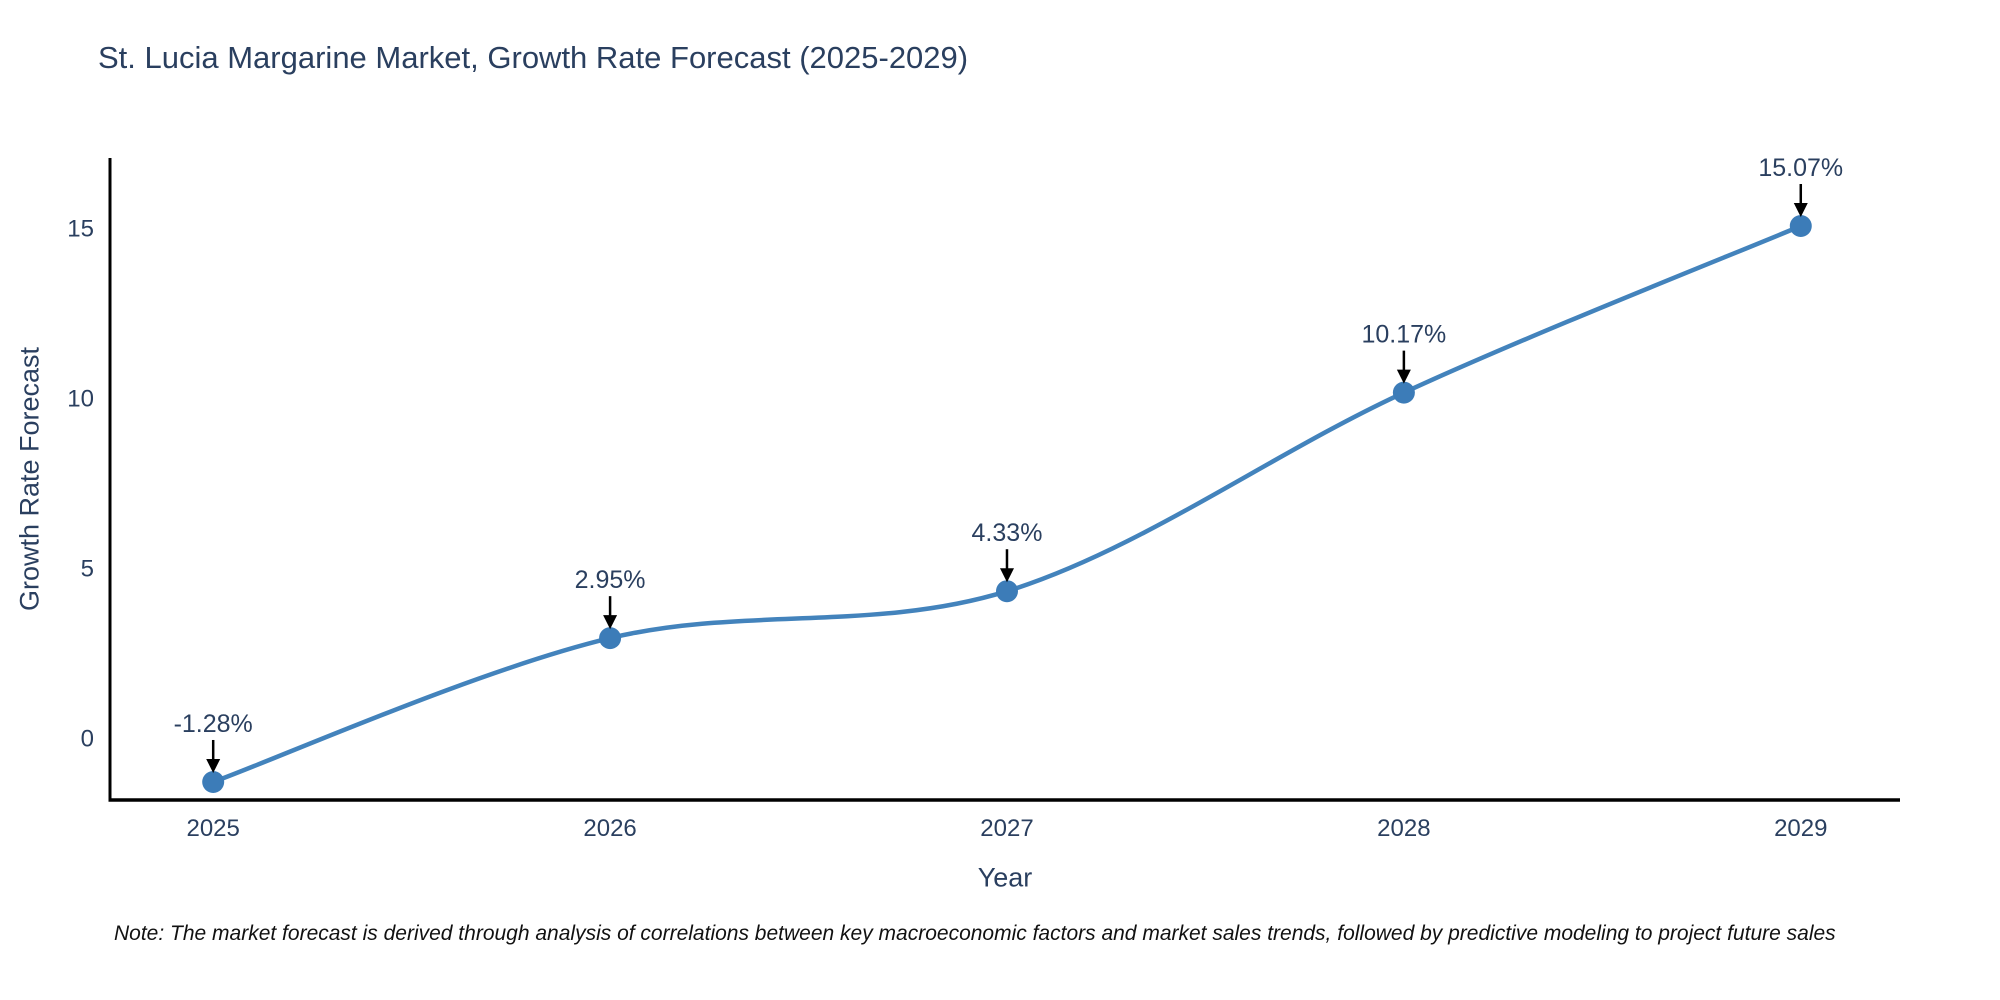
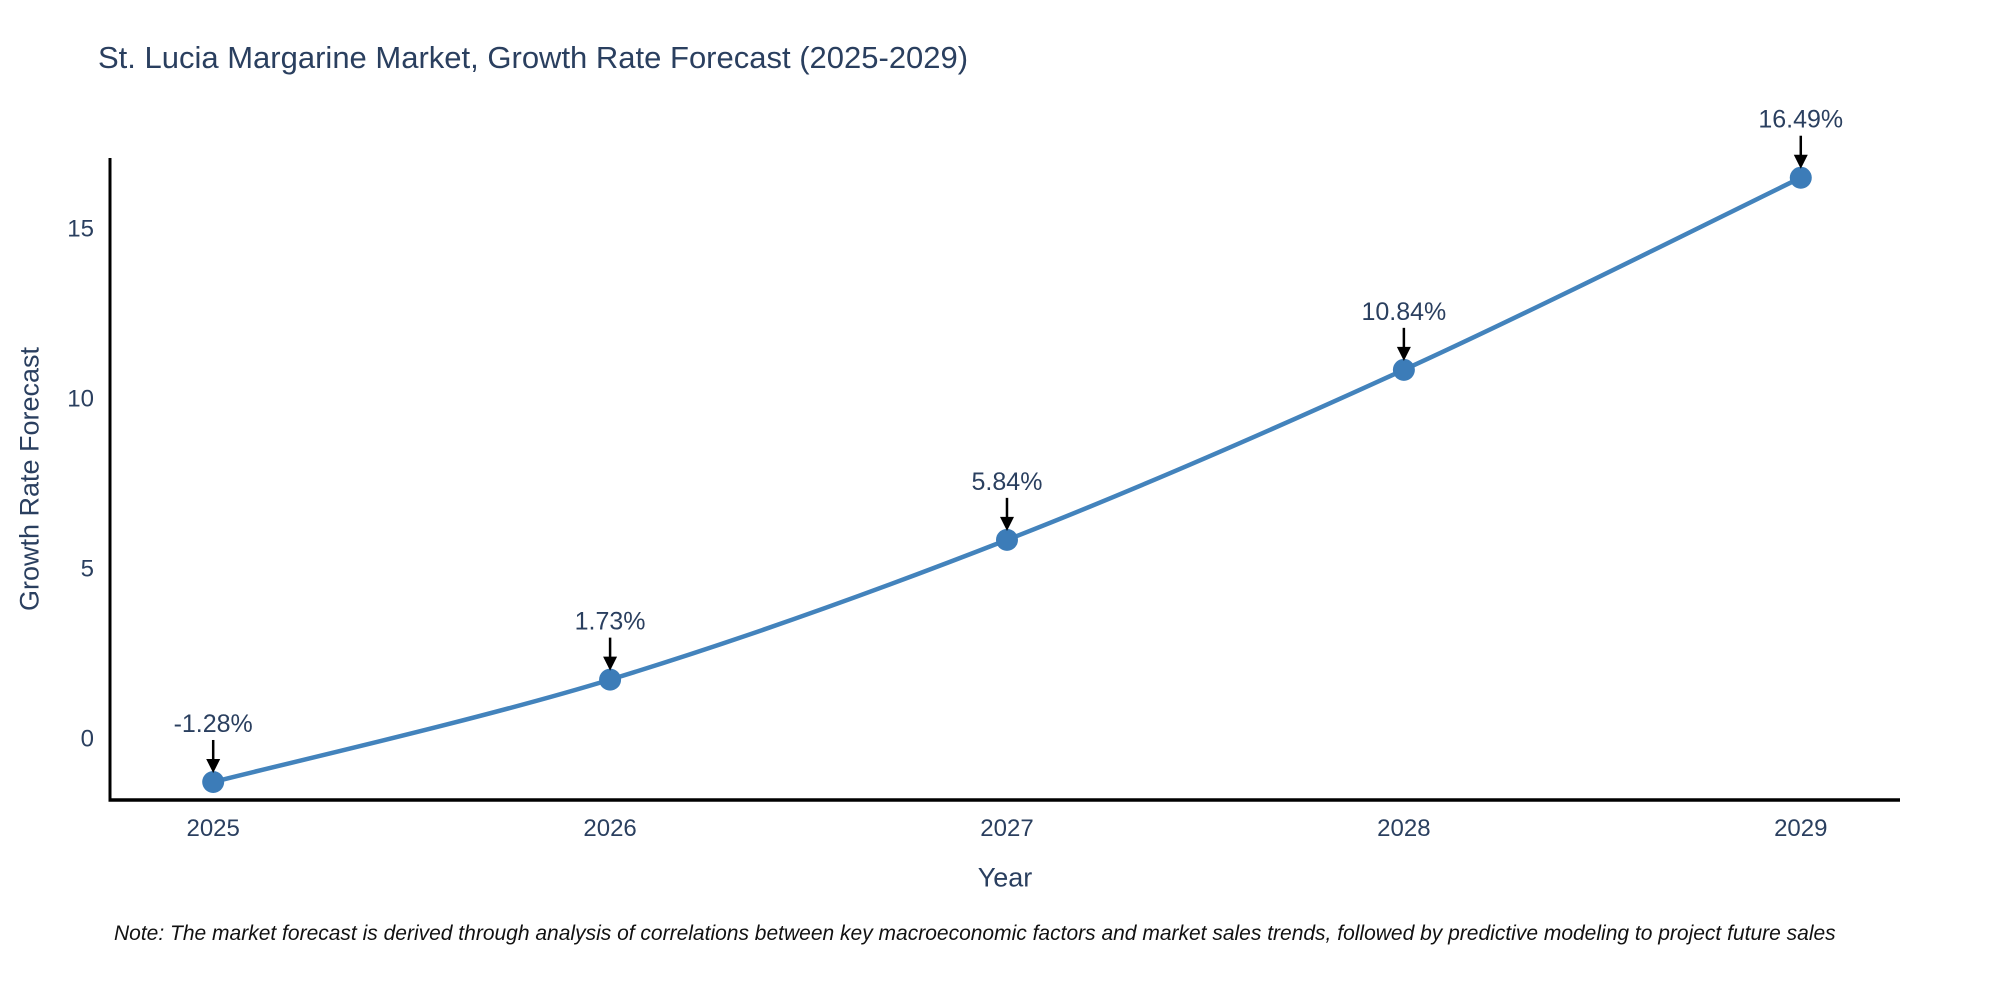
2026: 2.95% -> 1.73%
2027: 4.33% -> 5.84%
2028: 10.17% -> 10.84%
2029: 15.07% -> 16.49%
